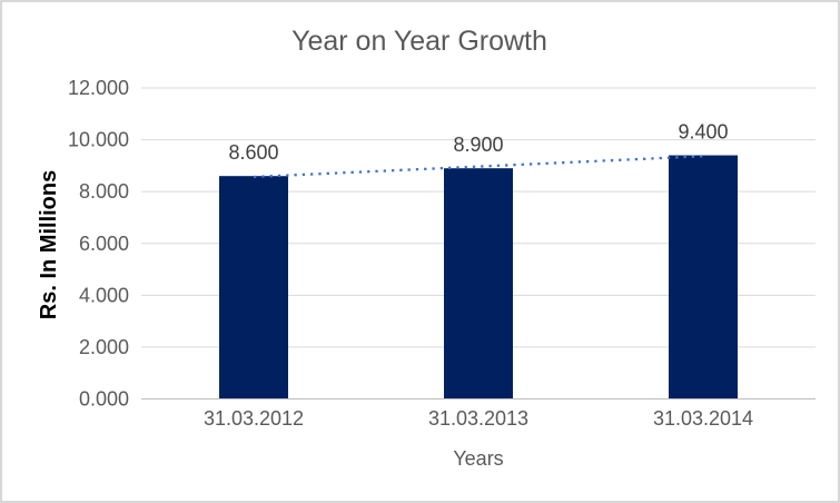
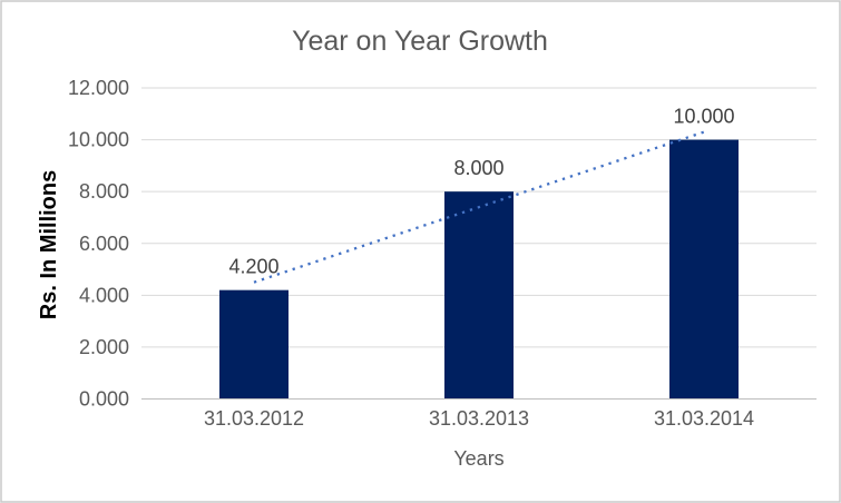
31.03.2012: 8.600 -> 4.200
31.03.2013: 8.900 -> 8.000
31.03.2014: 9.400 -> 10.000
